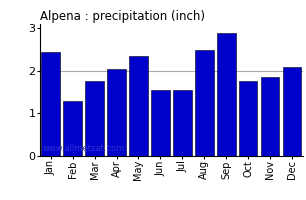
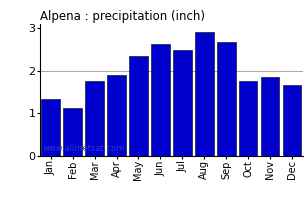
Jan: 2.45 -> 1.35
Feb: 1.30 -> 1.13
Apr: 2.05 -> 1.90
Jun: 1.55 -> 2.63
Jul: 1.55 -> 2.50
Aug: 2.50 -> 2.92
Sep: 2.90 -> 2.68
Dec: 2.10 -> 1.67
